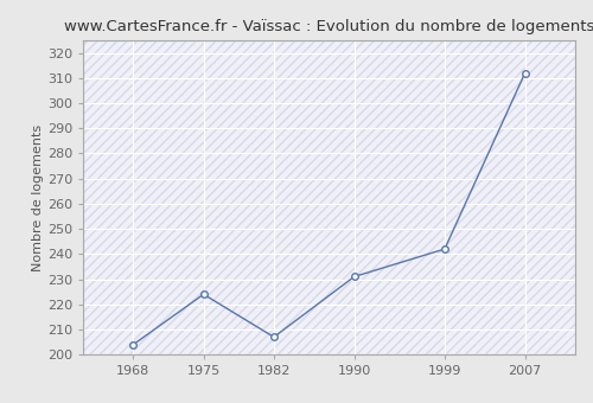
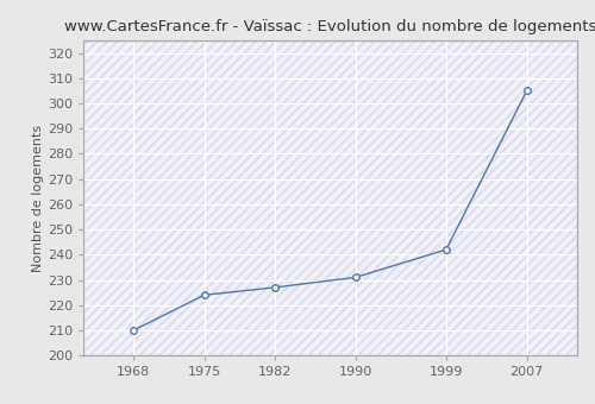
1968: 204 -> 210
1982: 207 -> 227
2007: 312 -> 305
